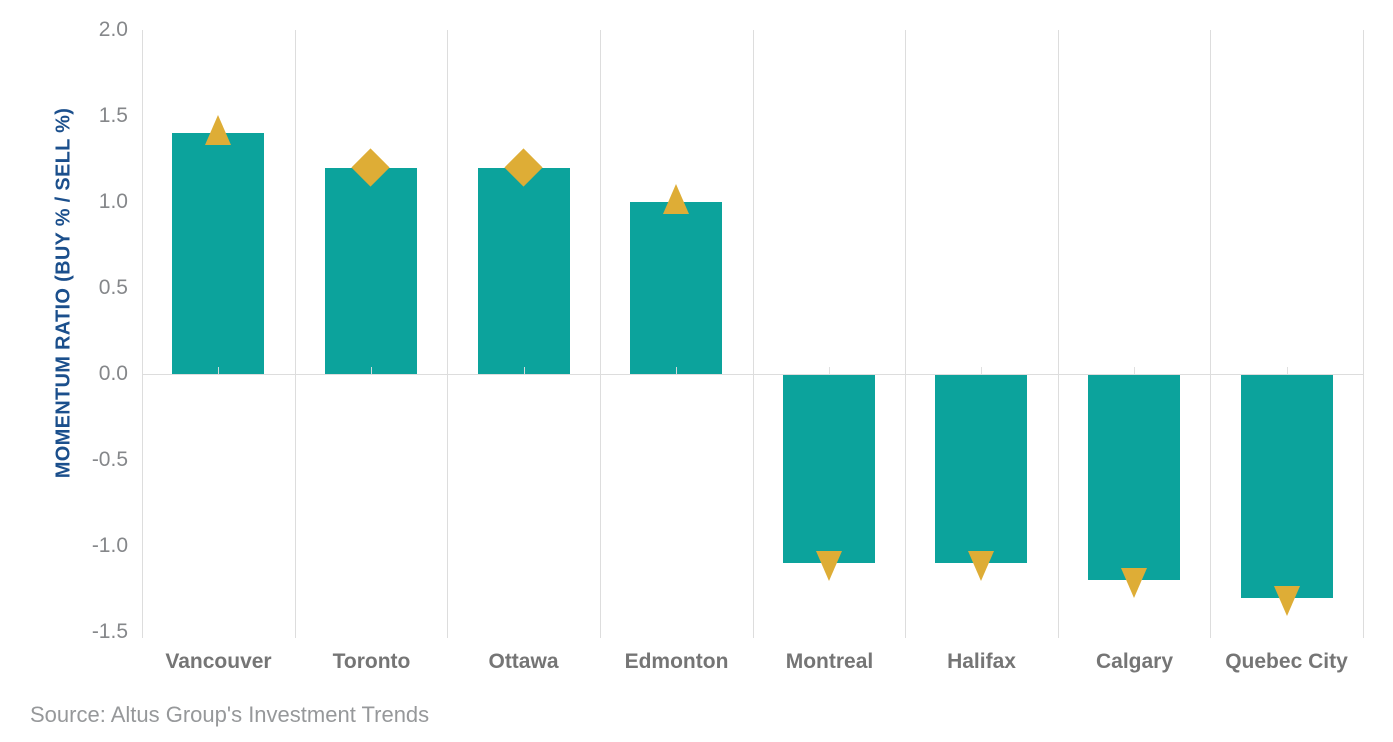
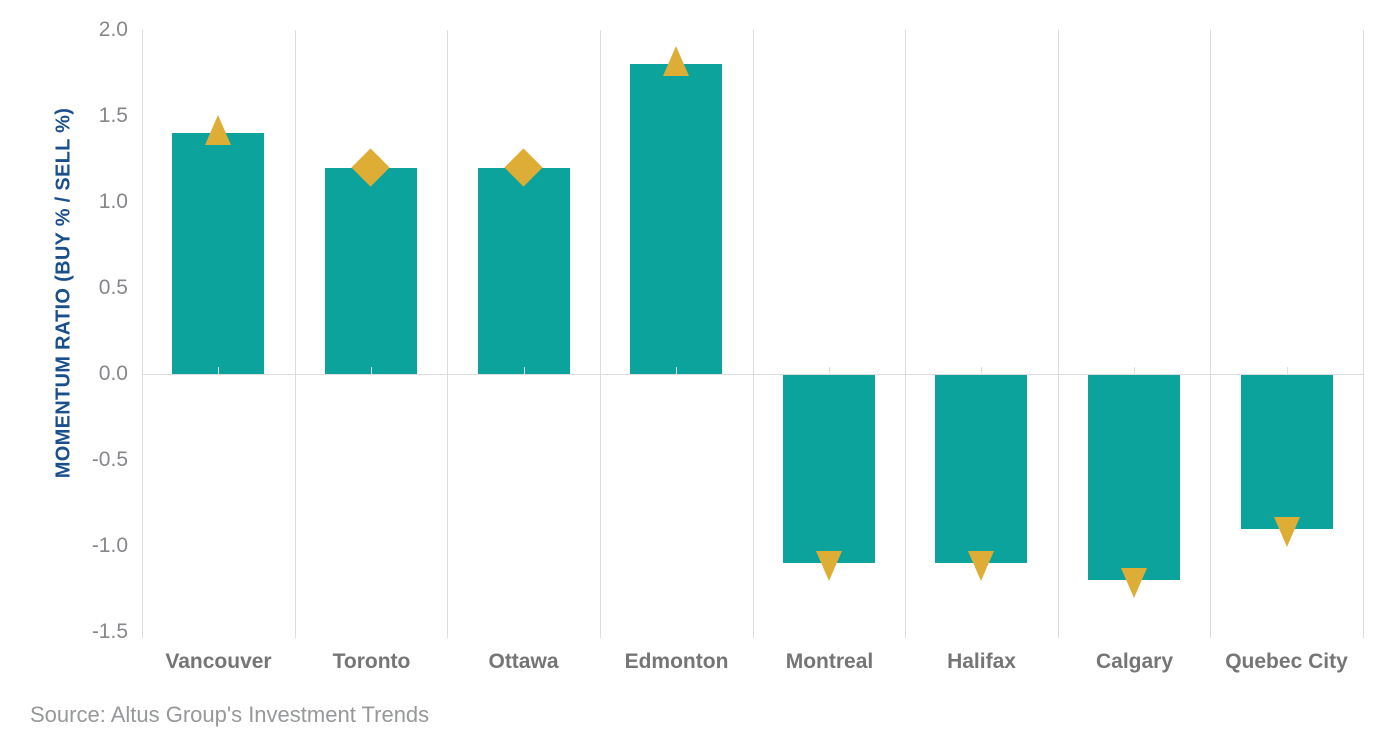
Edmonton: 1.0 -> 1.8
Quebec City: -1.3 -> -0.9
